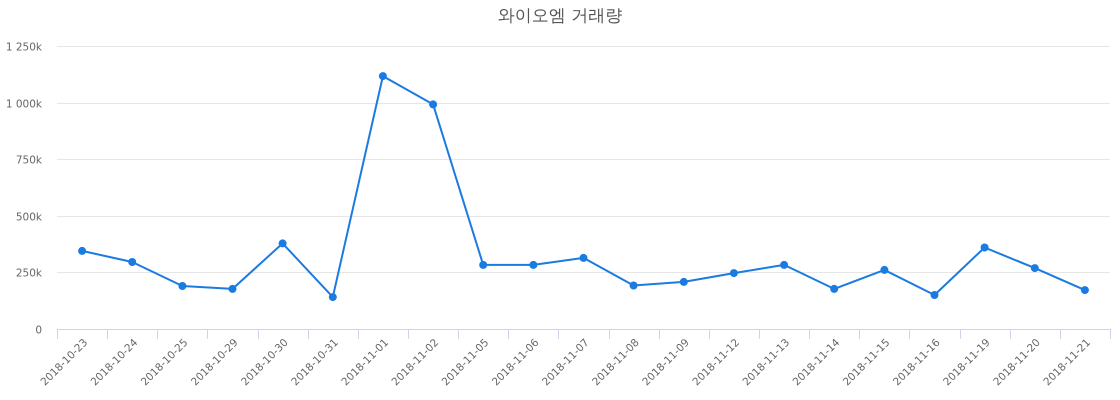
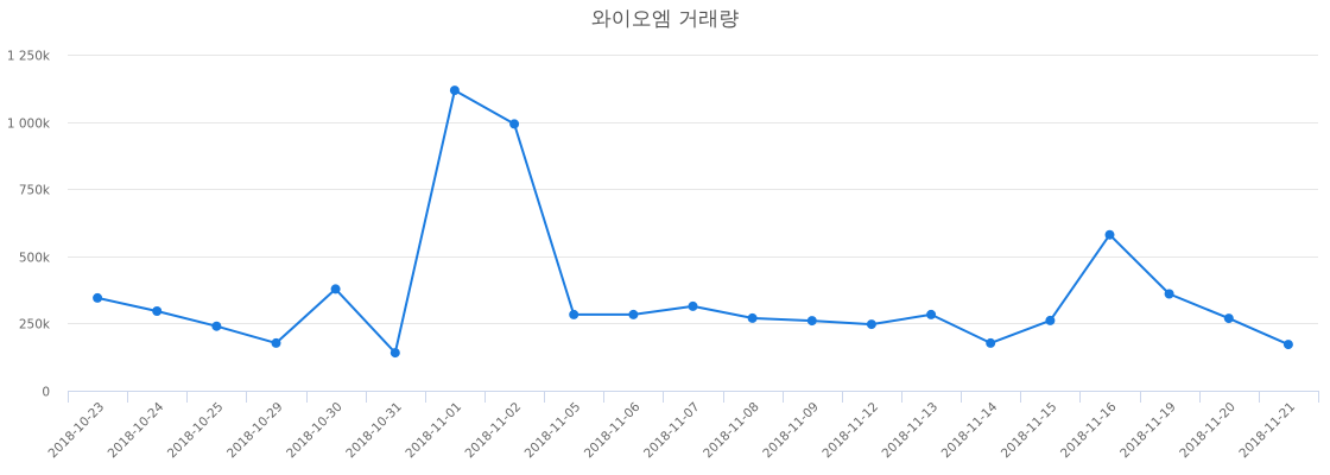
2018-10-25: 190k -> 240k
2018-11-08: 190k -> 270k
2018-11-09: 210k -> 260k
2018-11-16: 150k -> 580k
